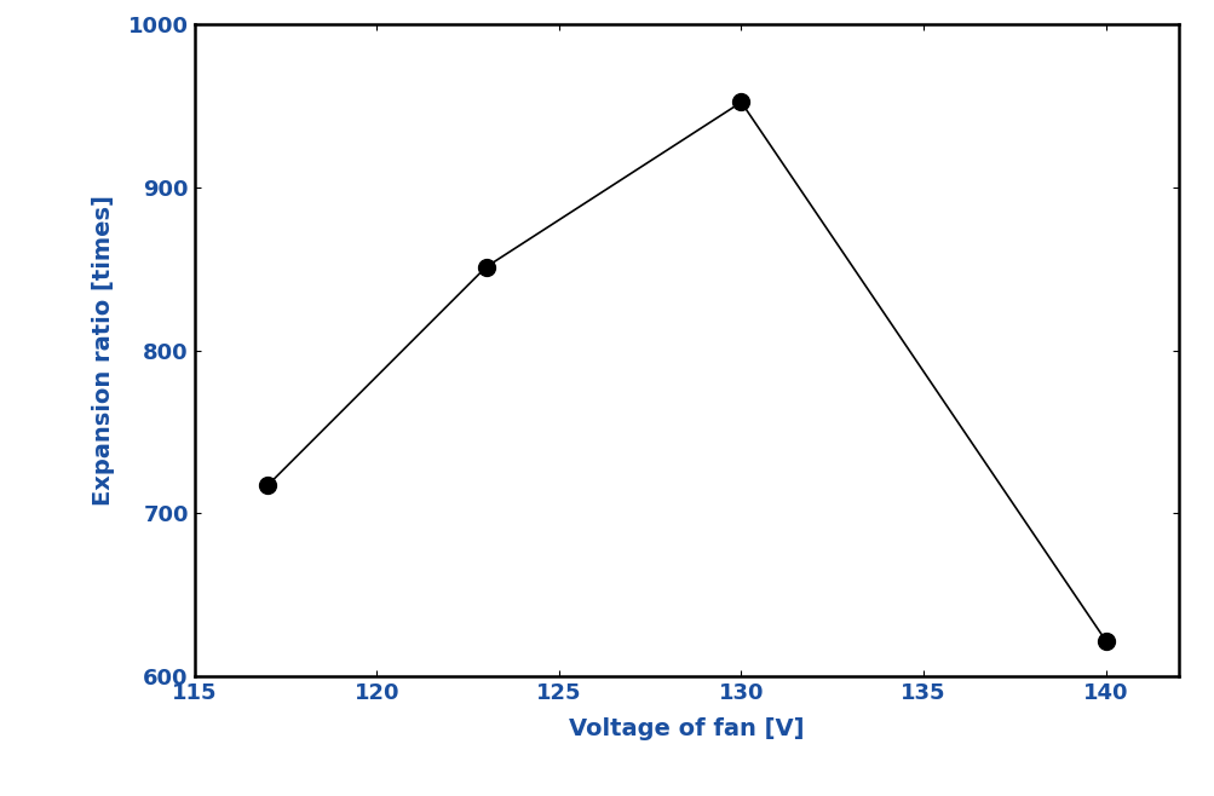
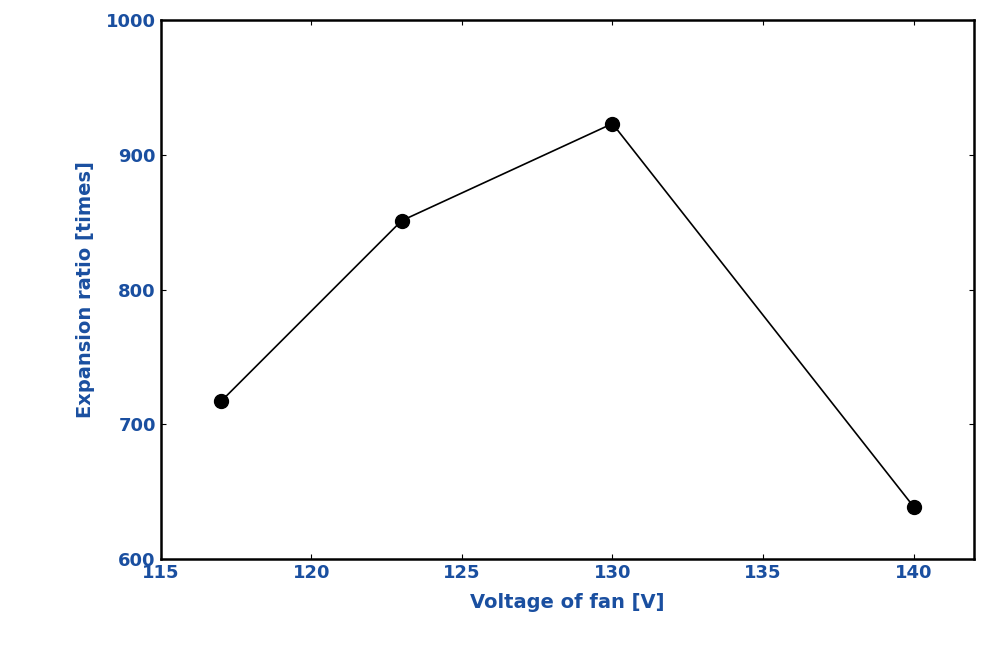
130: 952 -> 923
140: 622 -> 639
